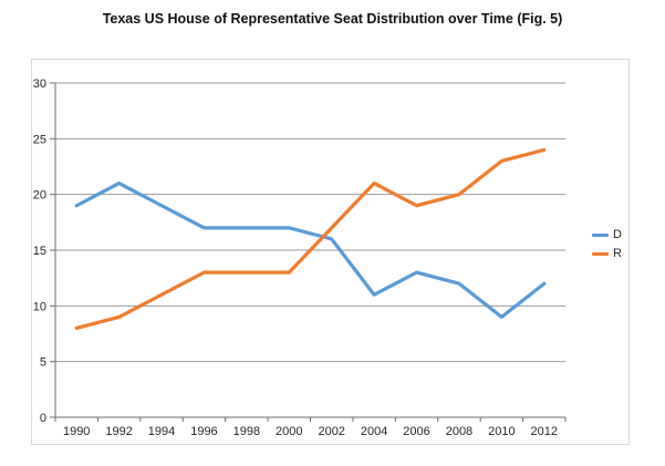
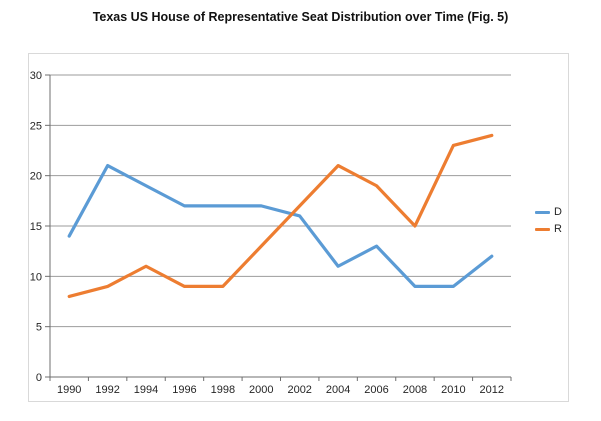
D/1990: 19 -> 14
R/1996: 13 -> 9
R/1998: 13 -> 9
D/2008: 12 -> 9
R/2008: 20 -> 15
